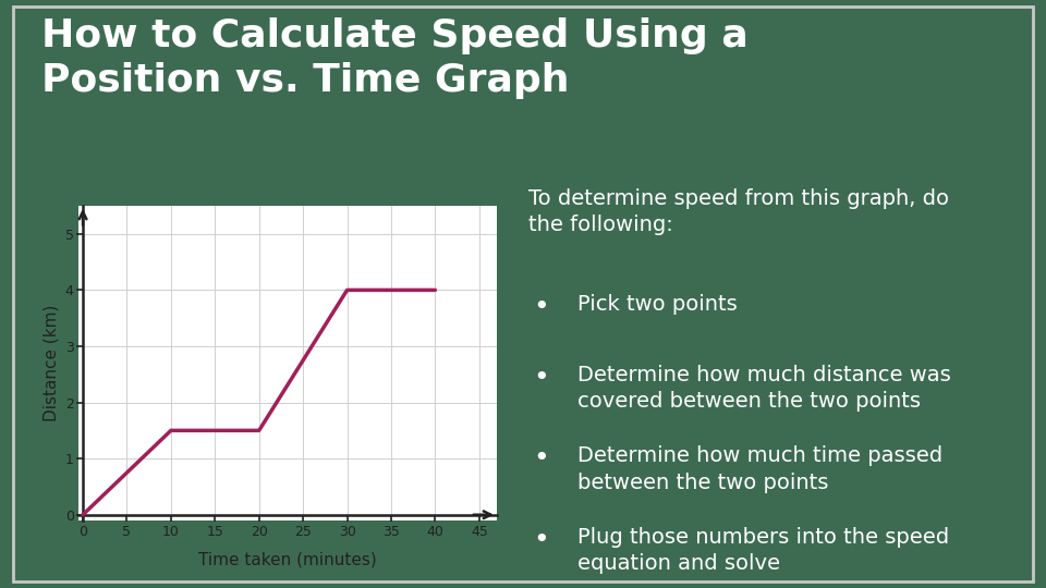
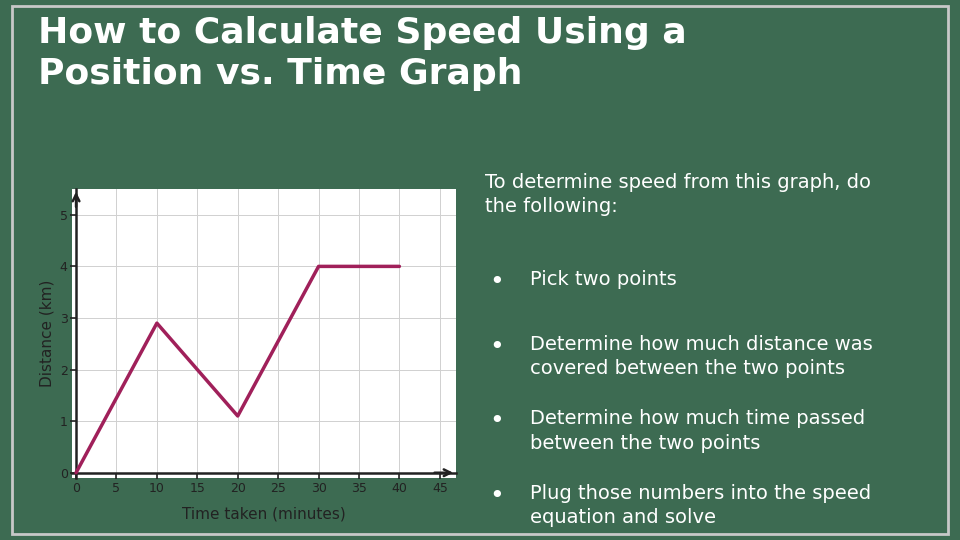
10: 1.5 -> 2.9
20: 1.5 -> 1.1
